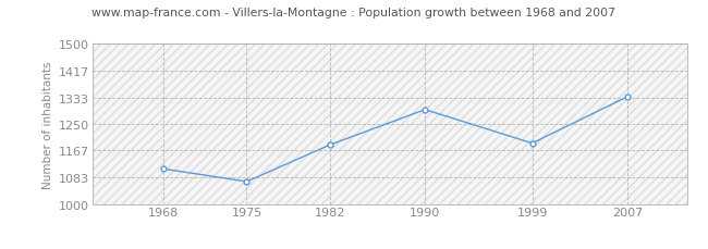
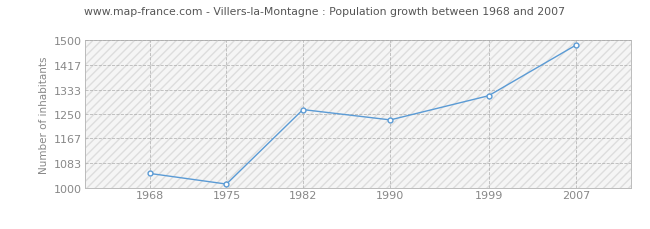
1968: 1110 -> 1048
1975: 1070 -> 1012
1982: 1185 -> 1265
1990: 1295 -> 1230
1999: 1190 -> 1312
2007: 1335 -> 1484
